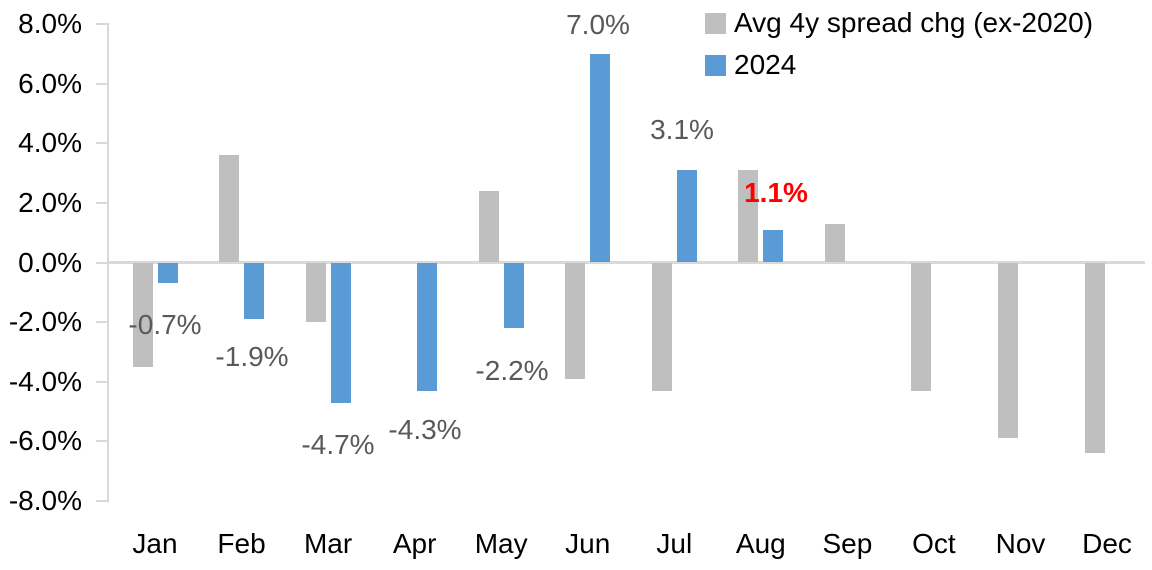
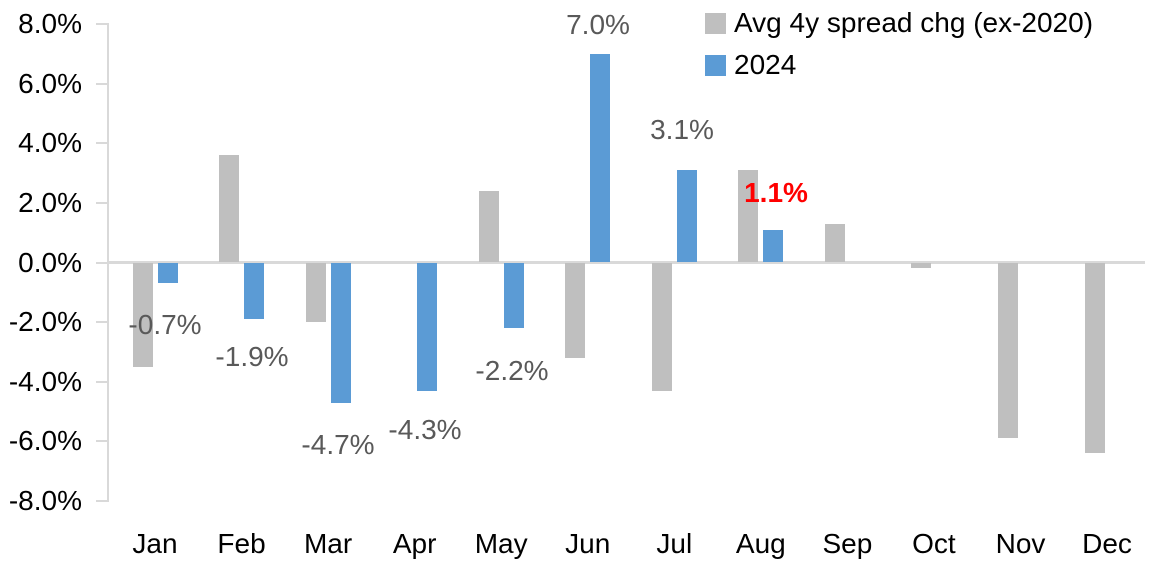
Avg 4y spread chg (ex-2020)/Jun: -3.9% -> -3.2%
Avg 4y spread chg (ex-2020)/Oct: -4.3% -> -0.2%
